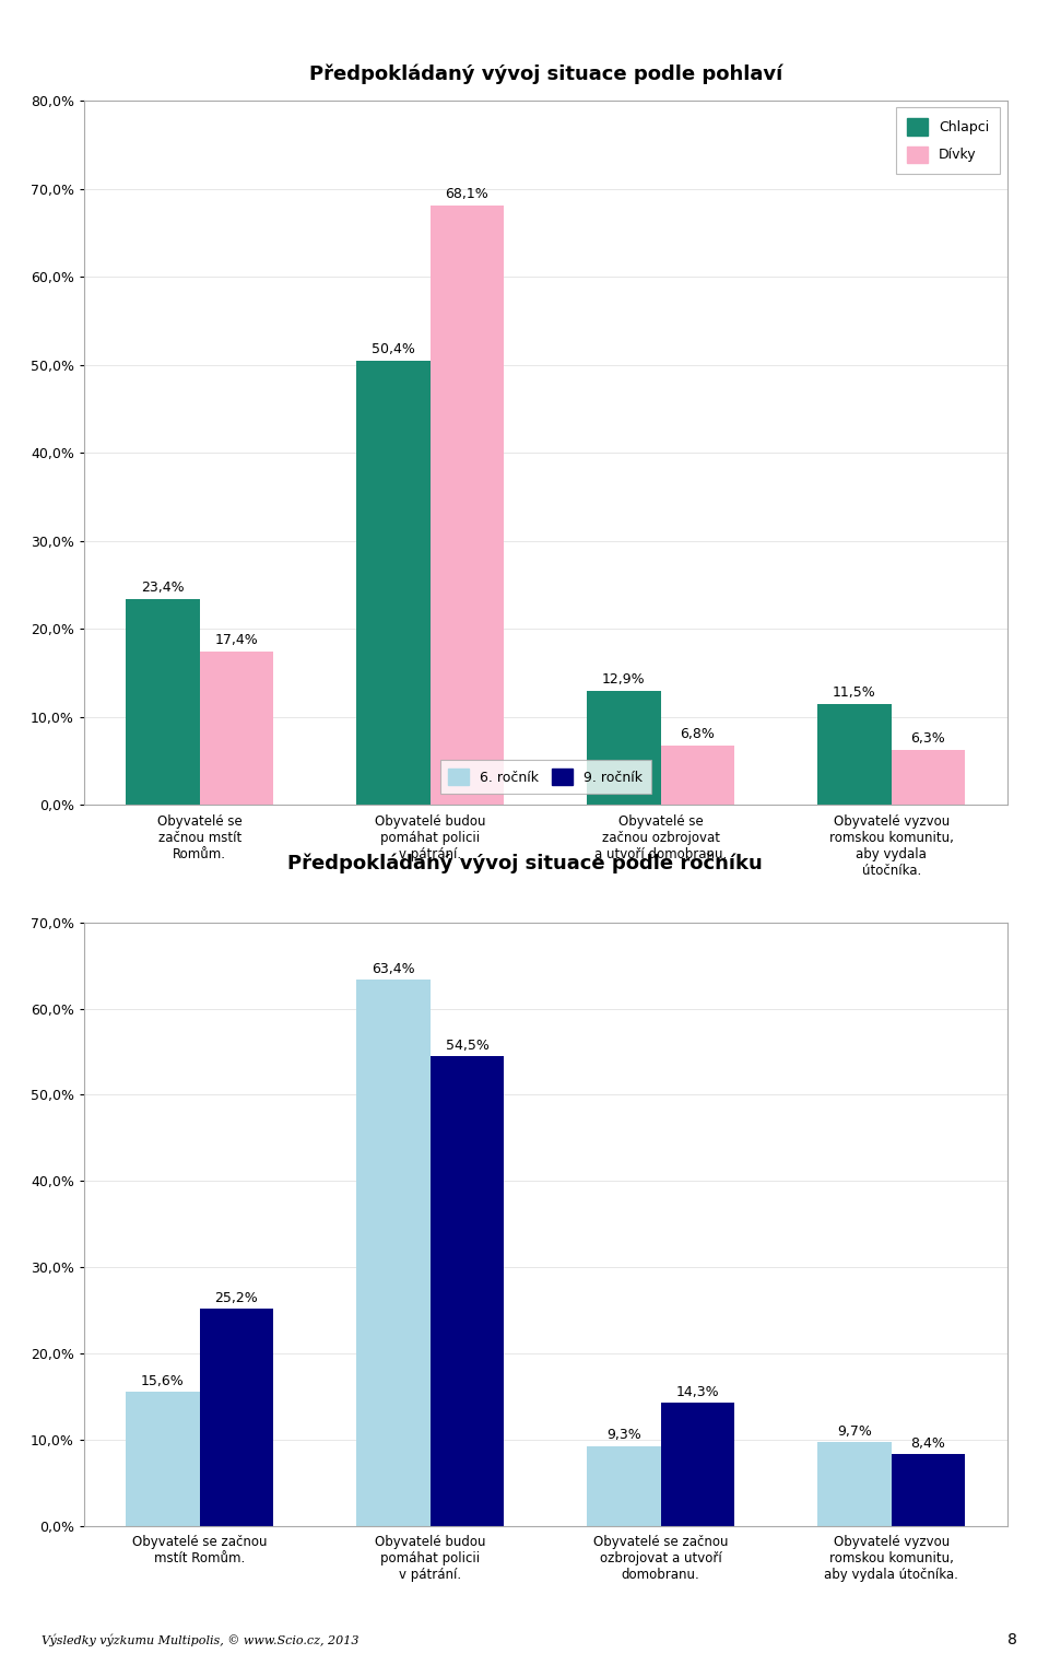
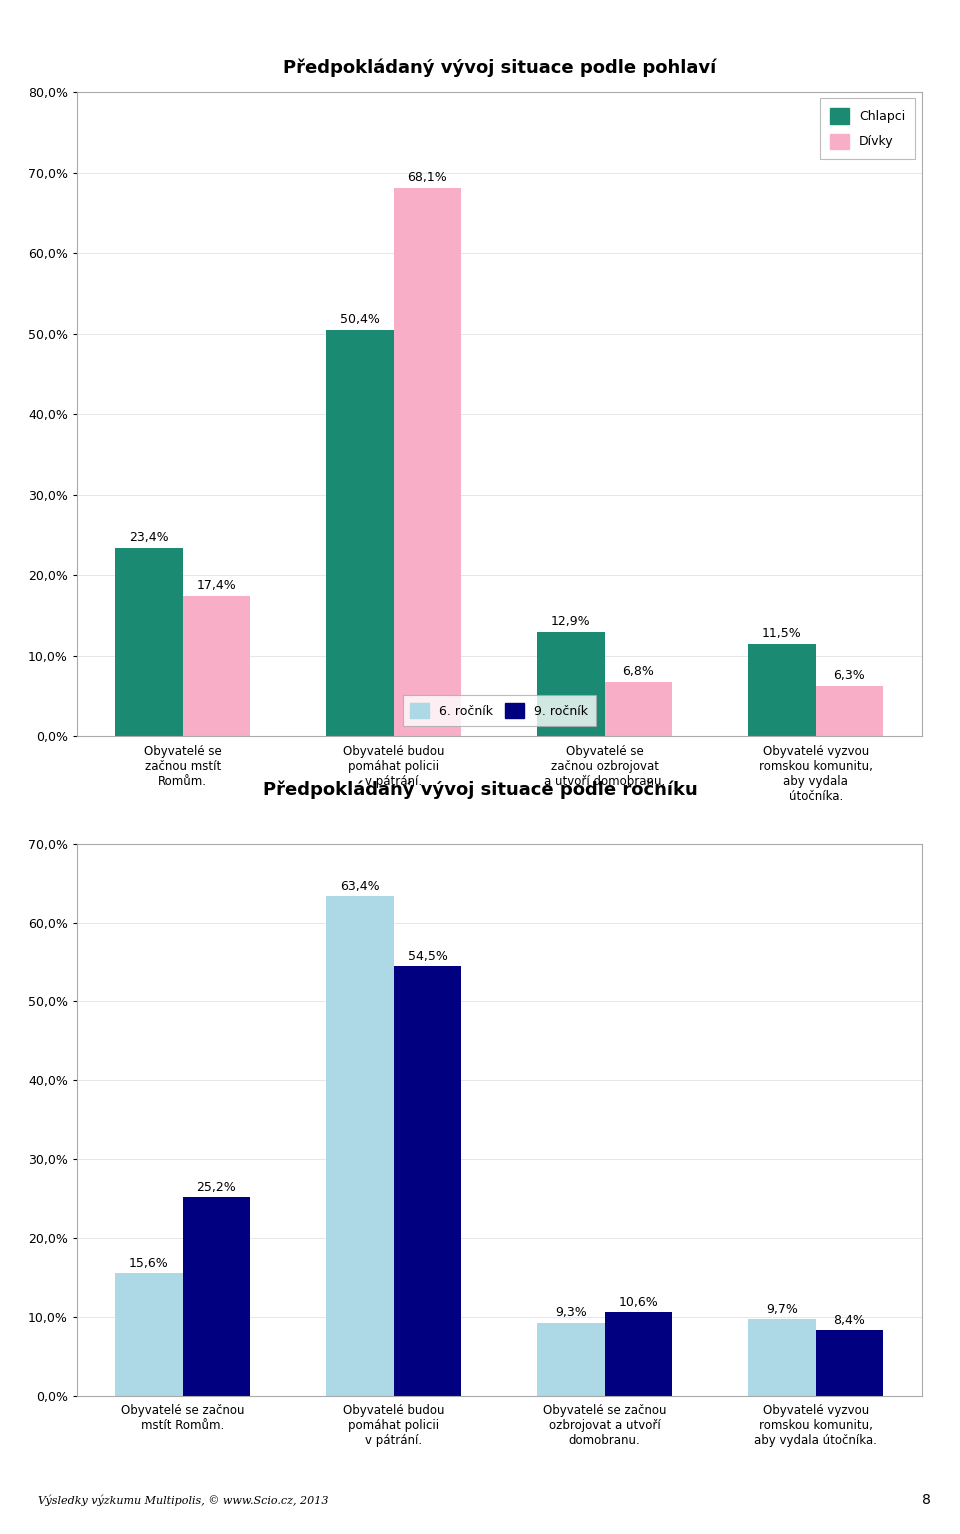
9. ročník/Obyvatelé se začnou ozbrojovat a utvoří domobranu.: 14,3% -> 10,6%
